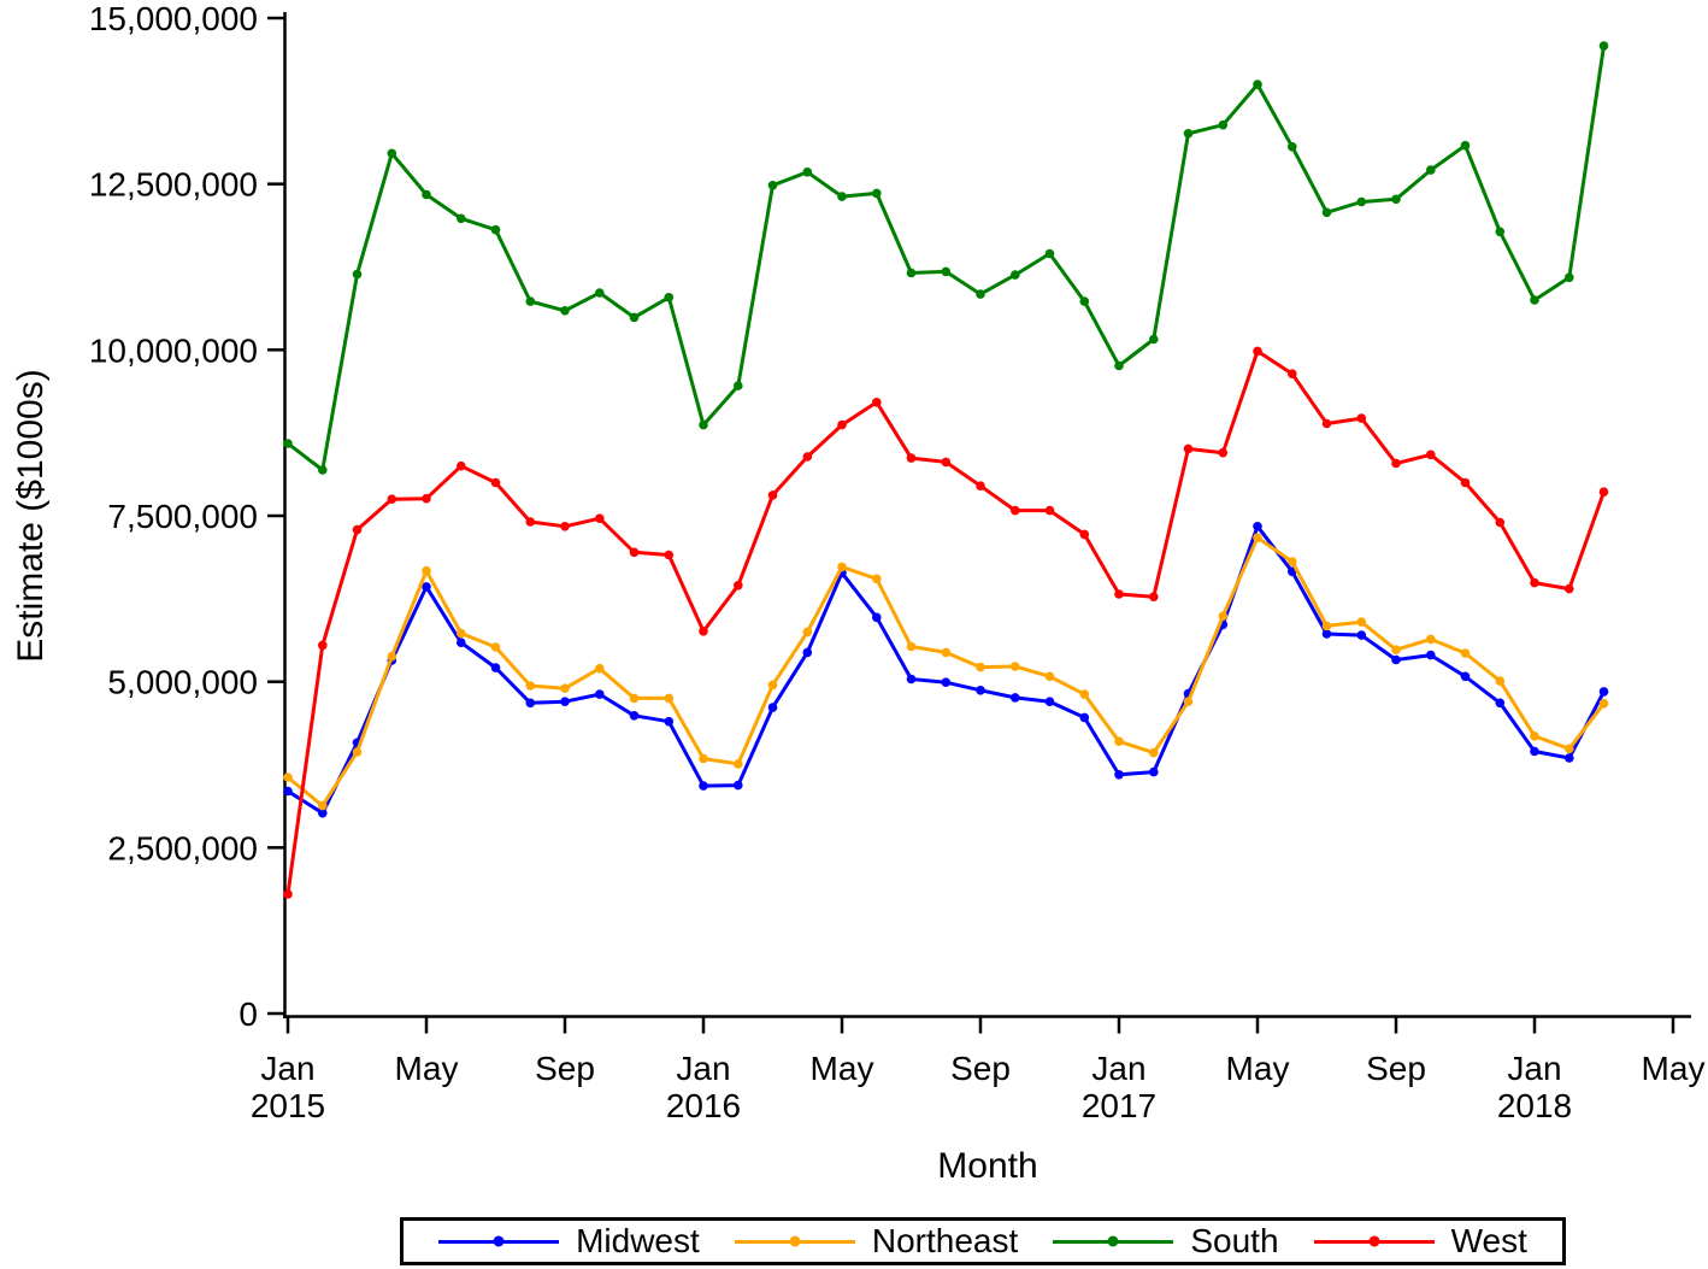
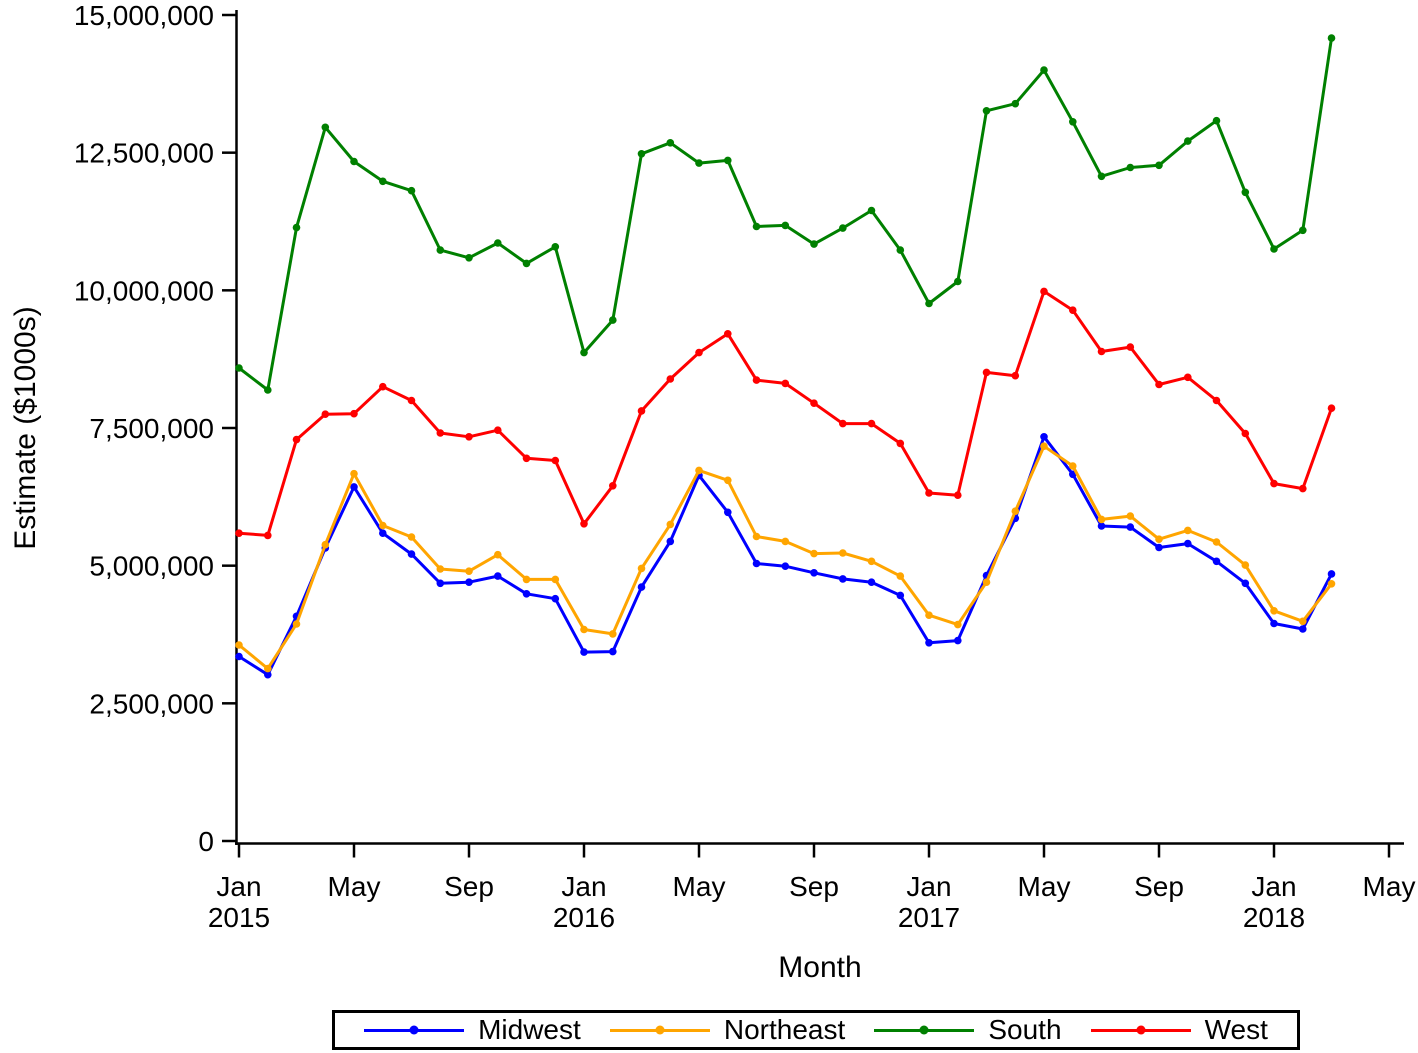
West/Jan 2015: 1800000 -> 5600000
